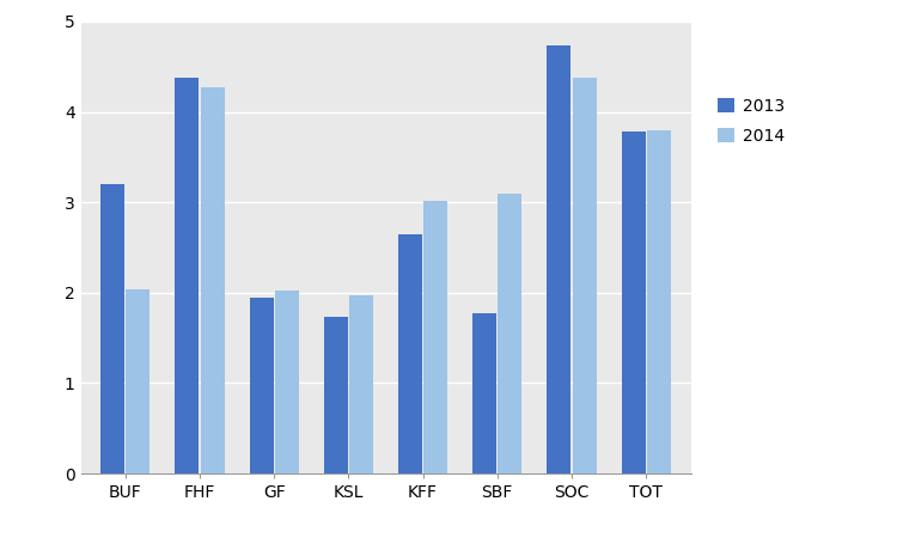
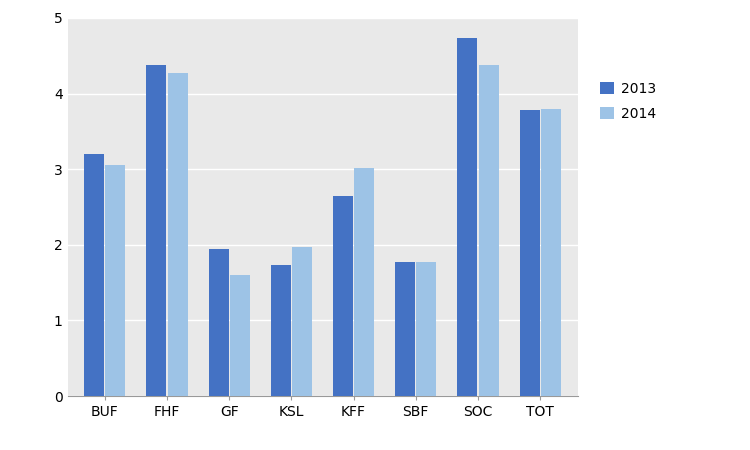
2014/BUF: 2.04 -> 3.05
2014/GF: 2.02 -> 1.60
2014/SBF: 3.10 -> 1.77
